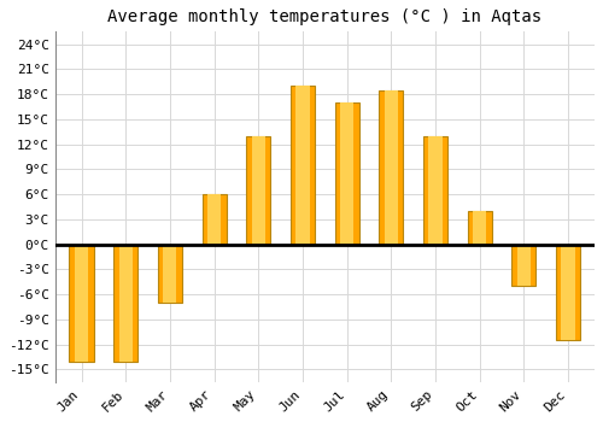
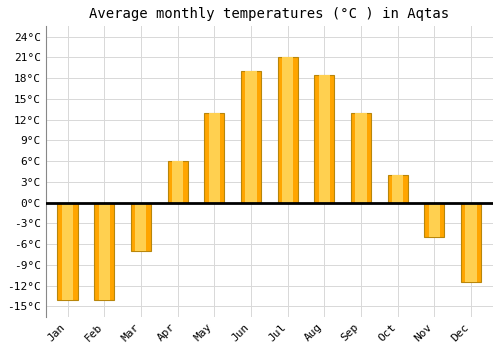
Jul: 17.0°C -> 21.0°C
